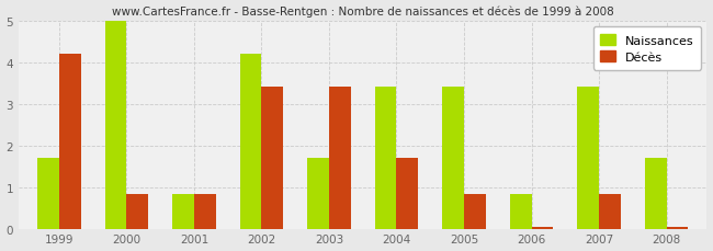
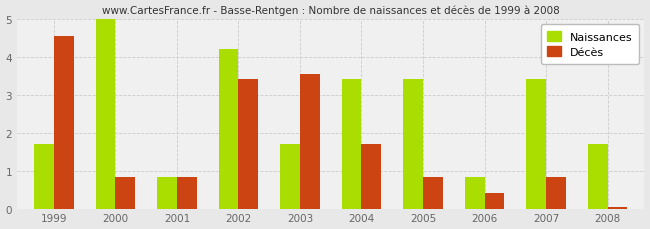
Décès/1999: 4.20 -> 4.55
Décès/2003: 3.40 -> 3.55
Décès/2006: 0.05 -> 0.40
